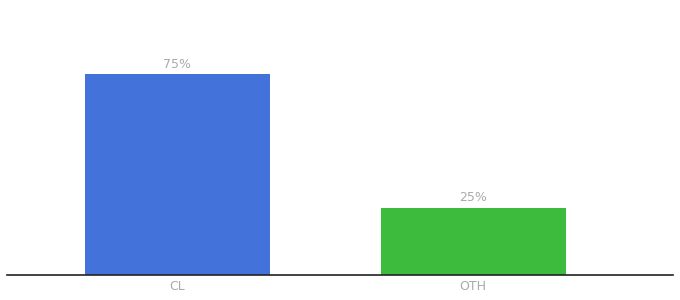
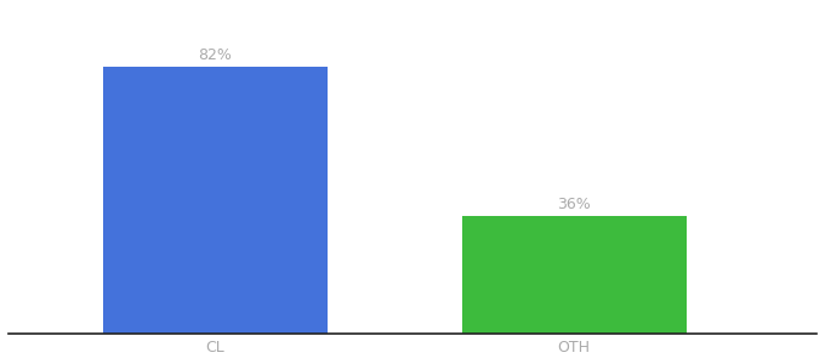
CL: 75% -> 82%
OTH: 25% -> 36%
